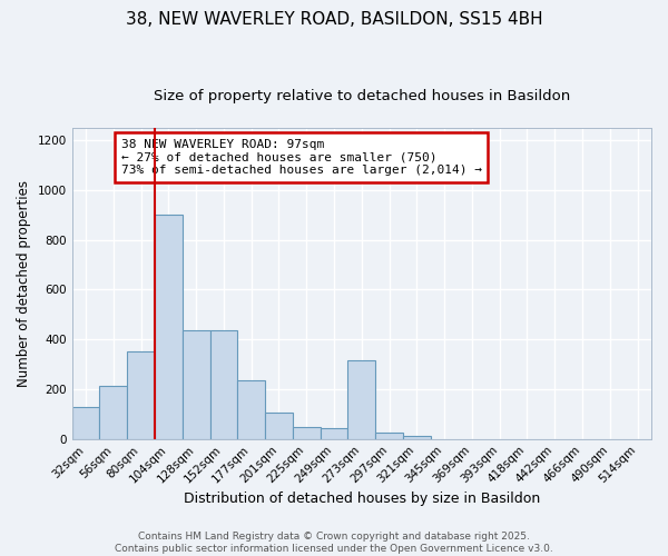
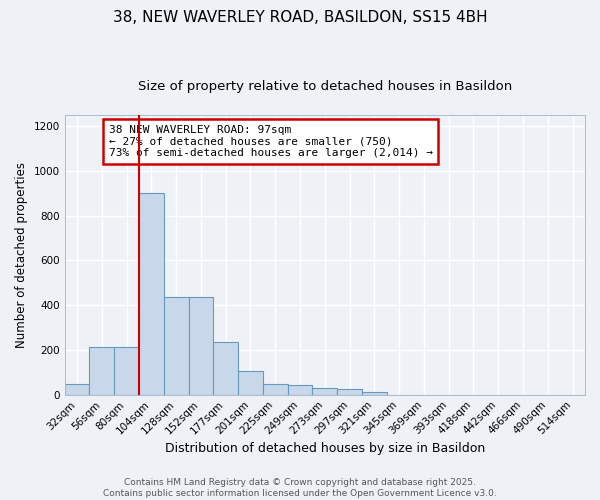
32sqm: 130 -> 50
80sqm: 350 -> 215
273sqm: 315 -> 30
